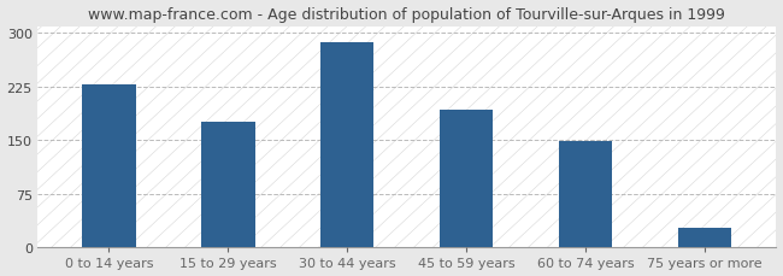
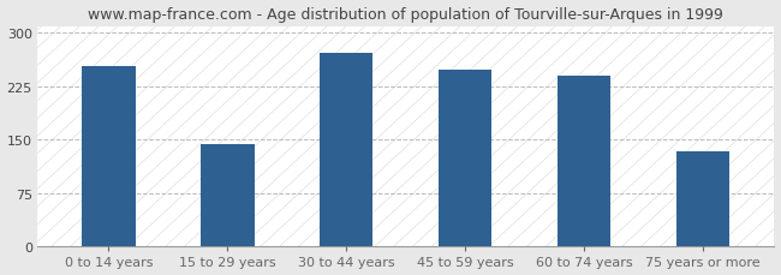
0 to 14 years: 228 -> 254
15 to 29 years: 175 -> 144
30 to 44 years: 288 -> 272
45 to 59 years: 193 -> 248
60 to 74 years: 148 -> 240
75 years or more: 28 -> 134
